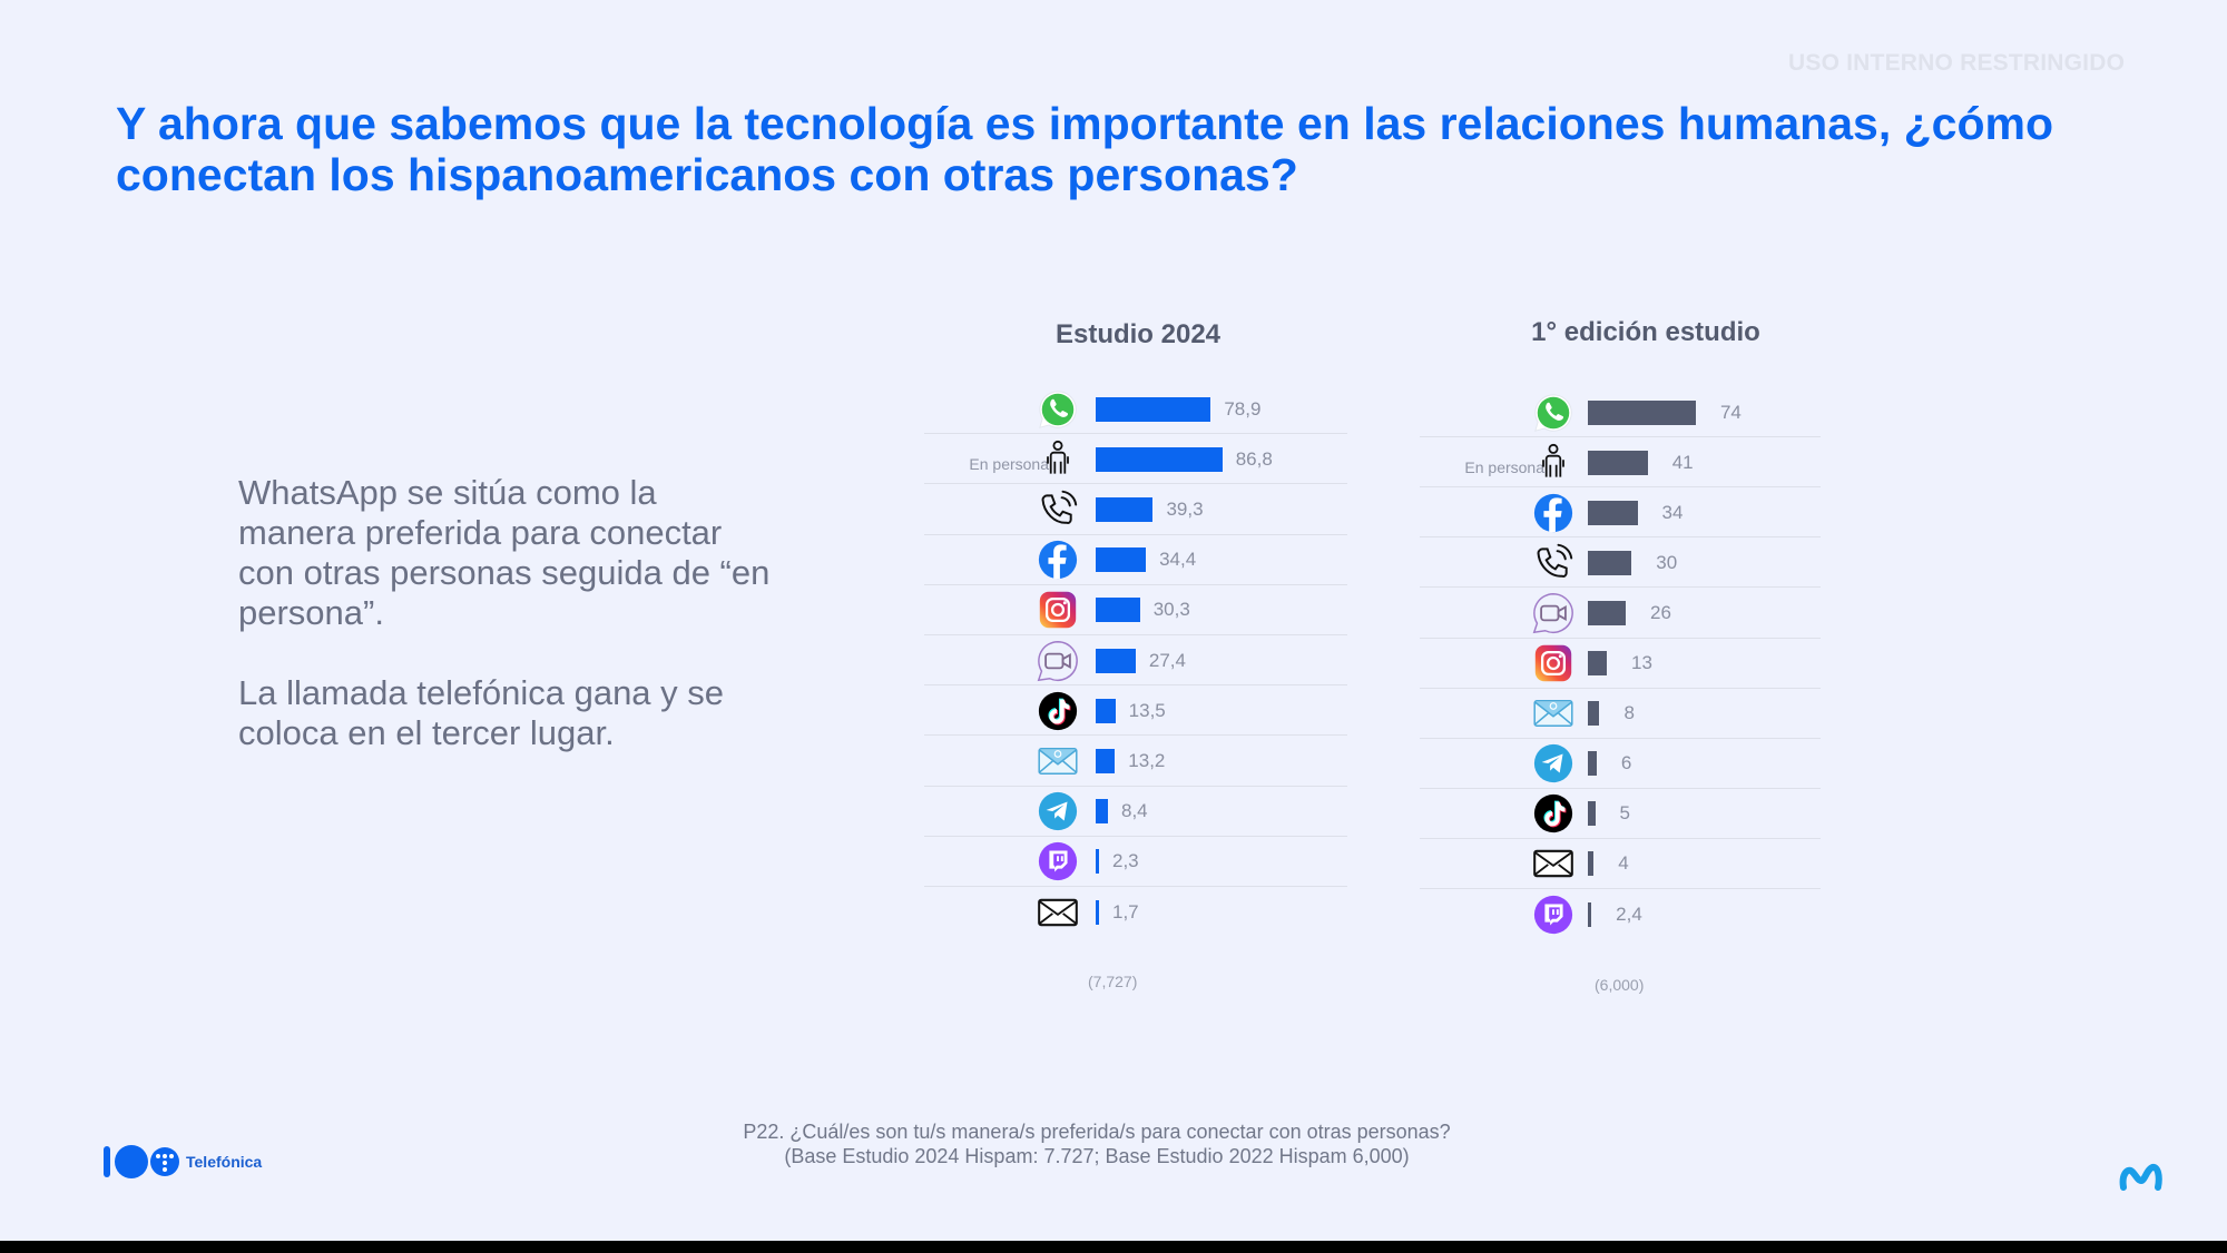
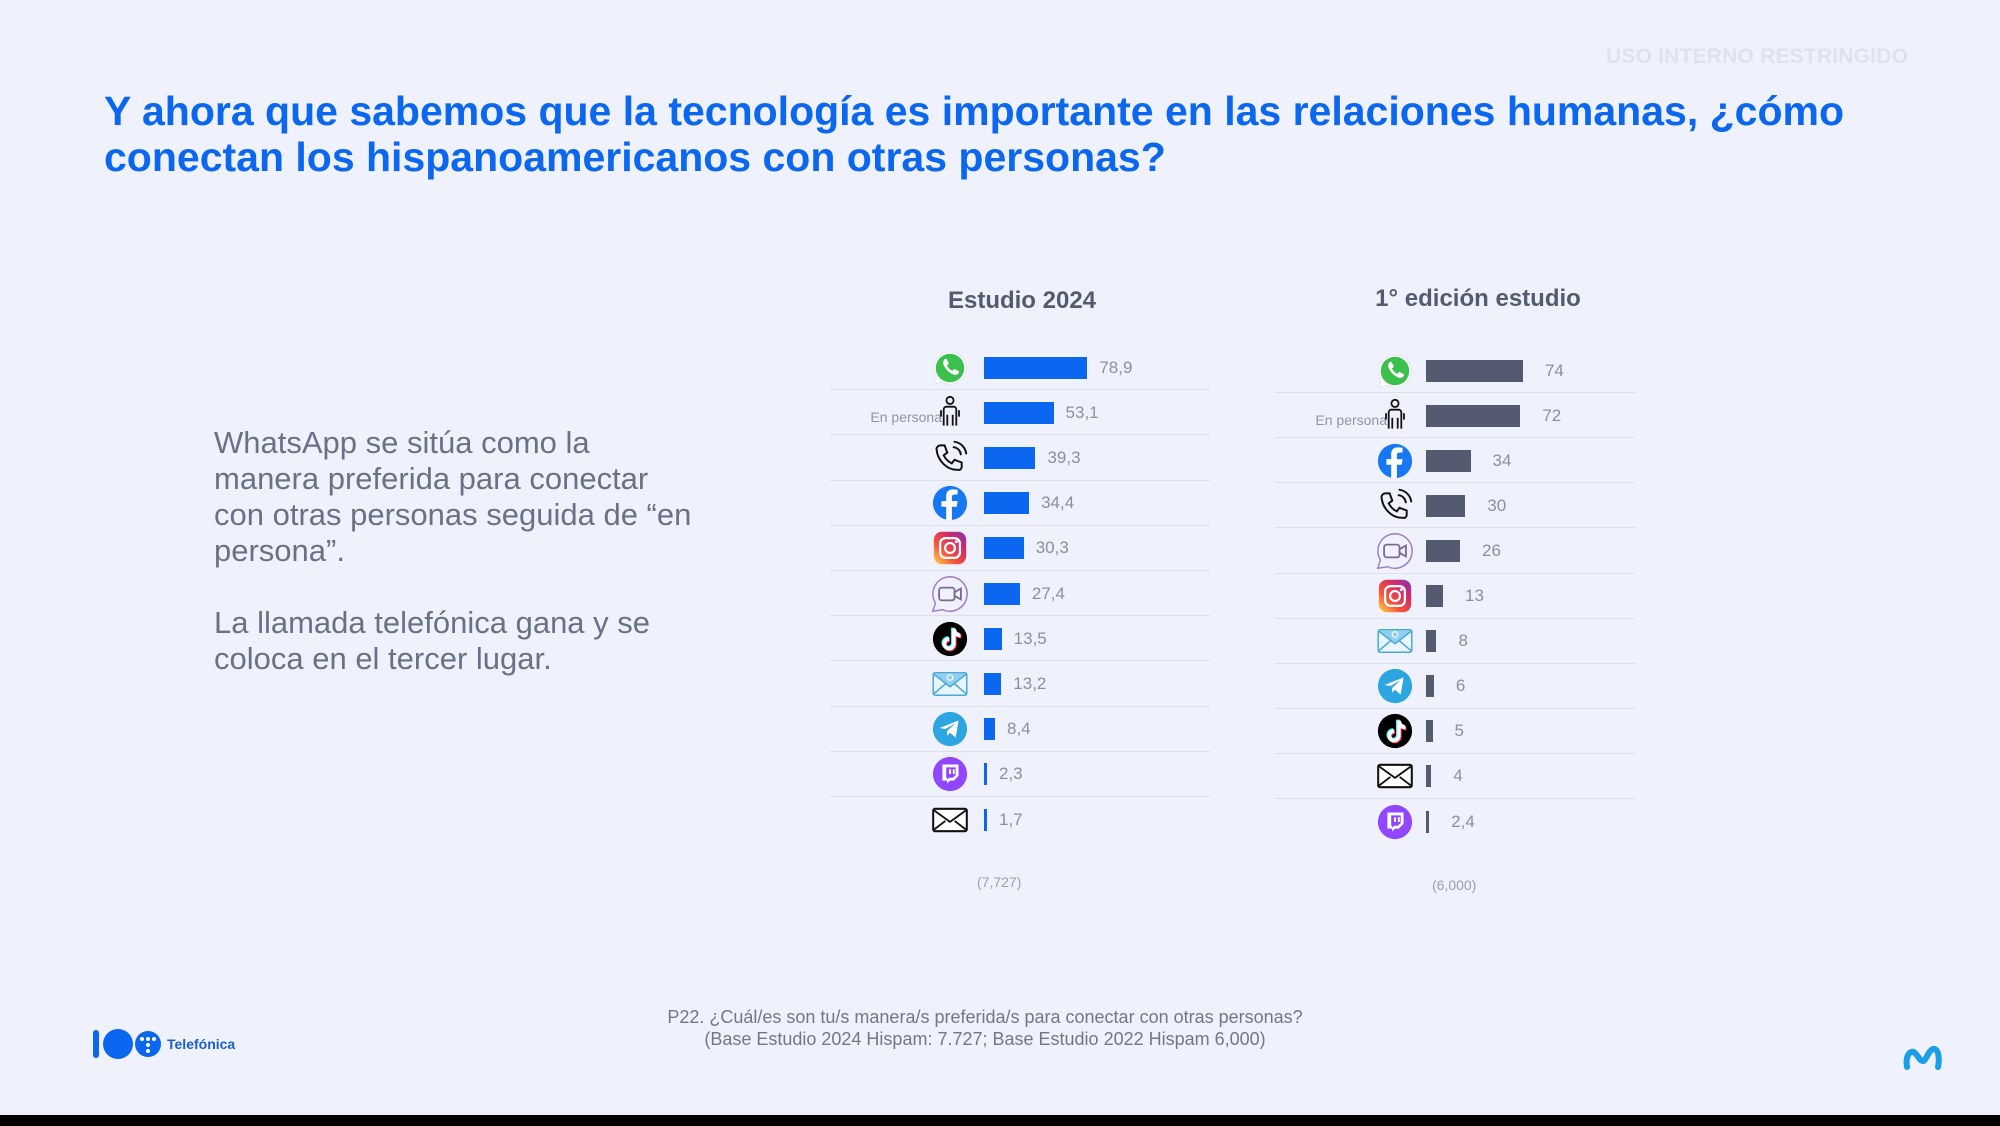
Estudio 2024/En persona: 86,8 -> 53,1
1° edición estudio/En persona: 41 -> 72
